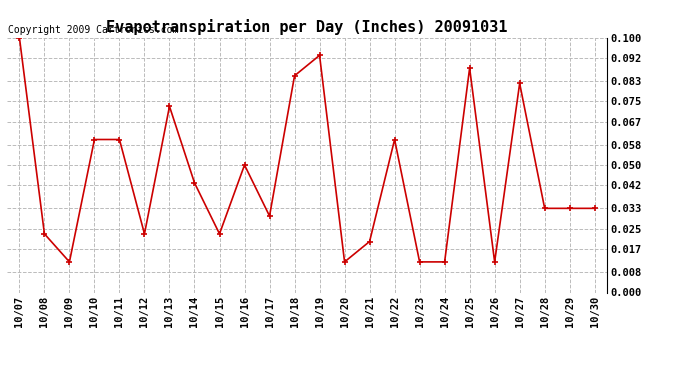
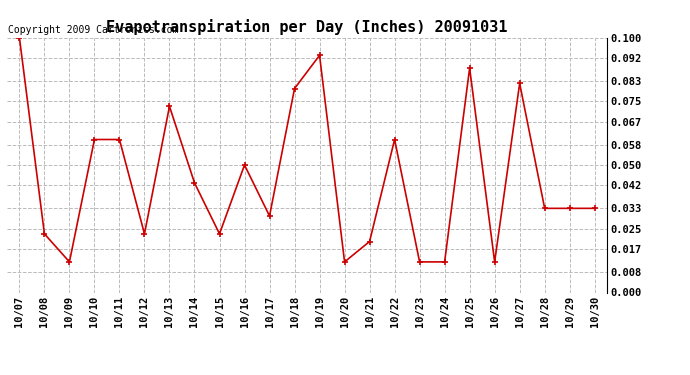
10/18: 0.085 -> 0.080
